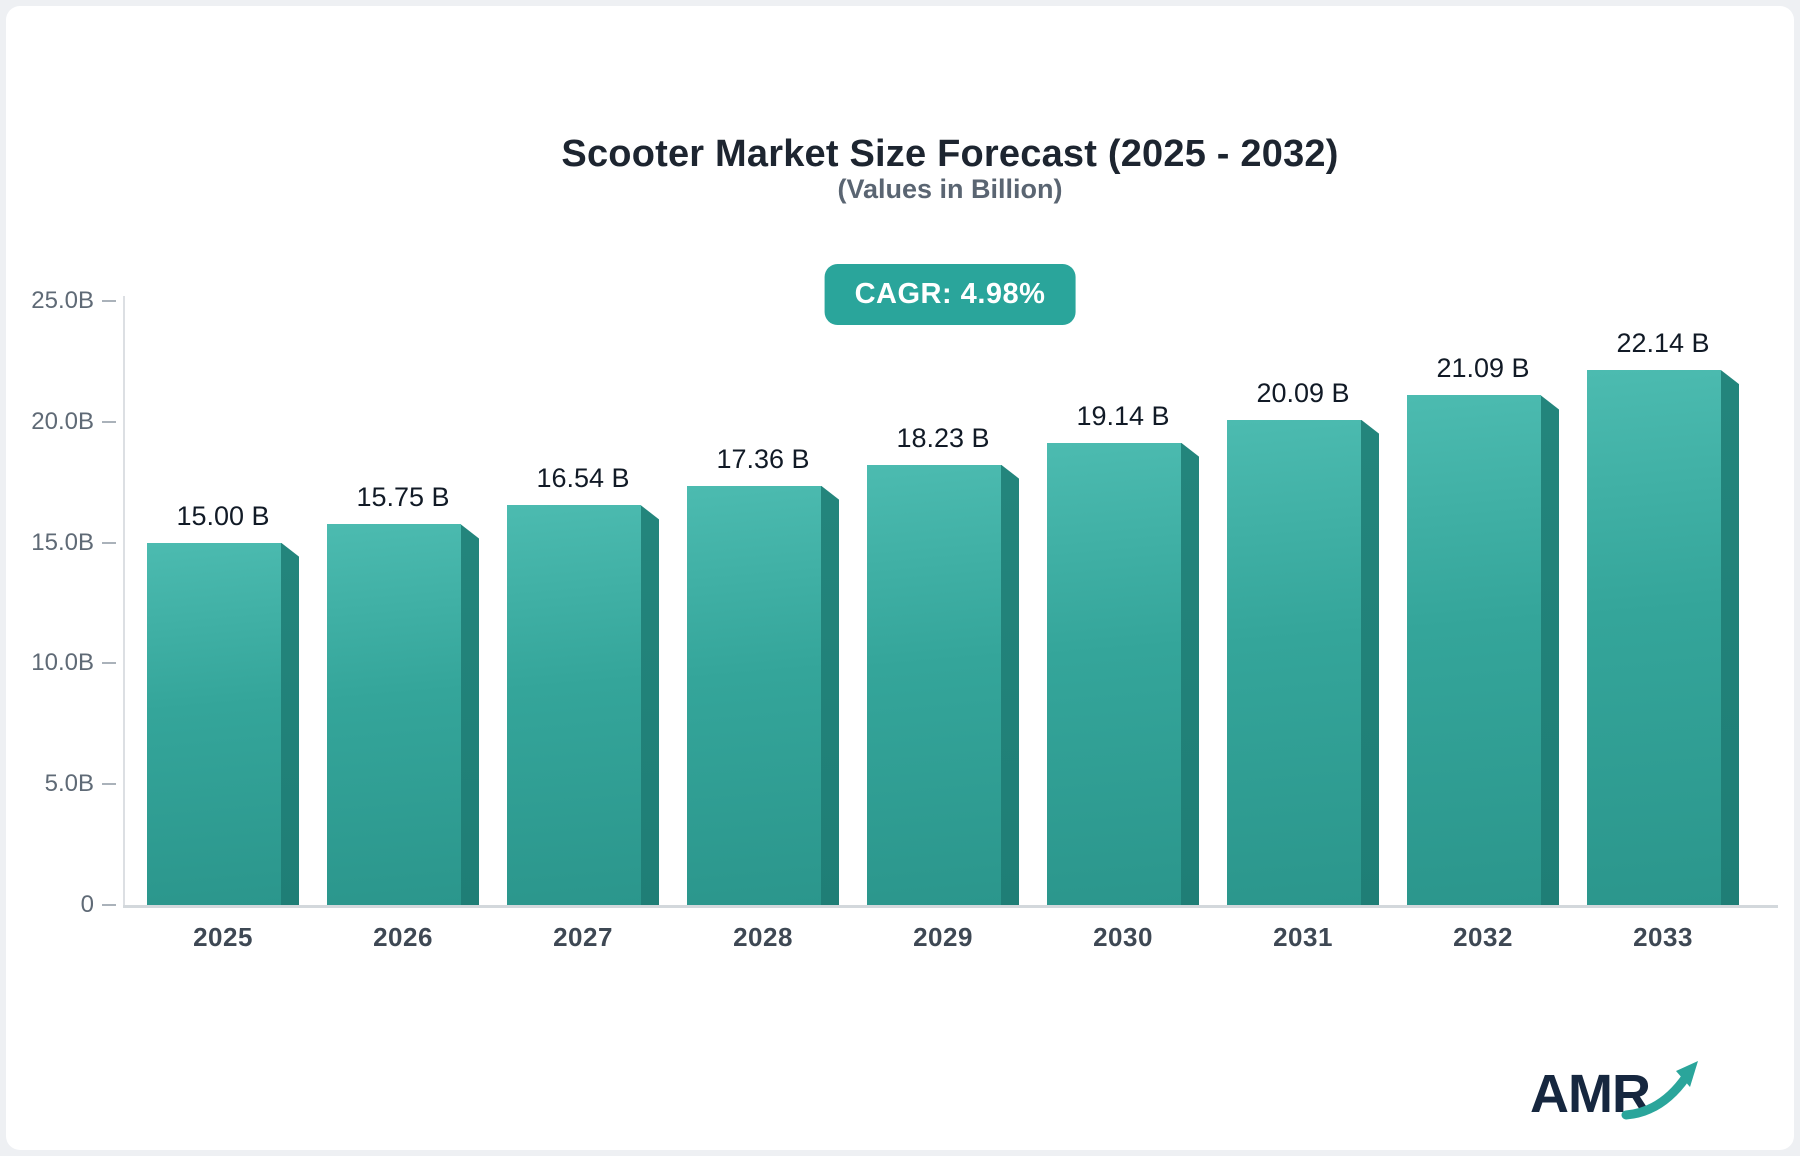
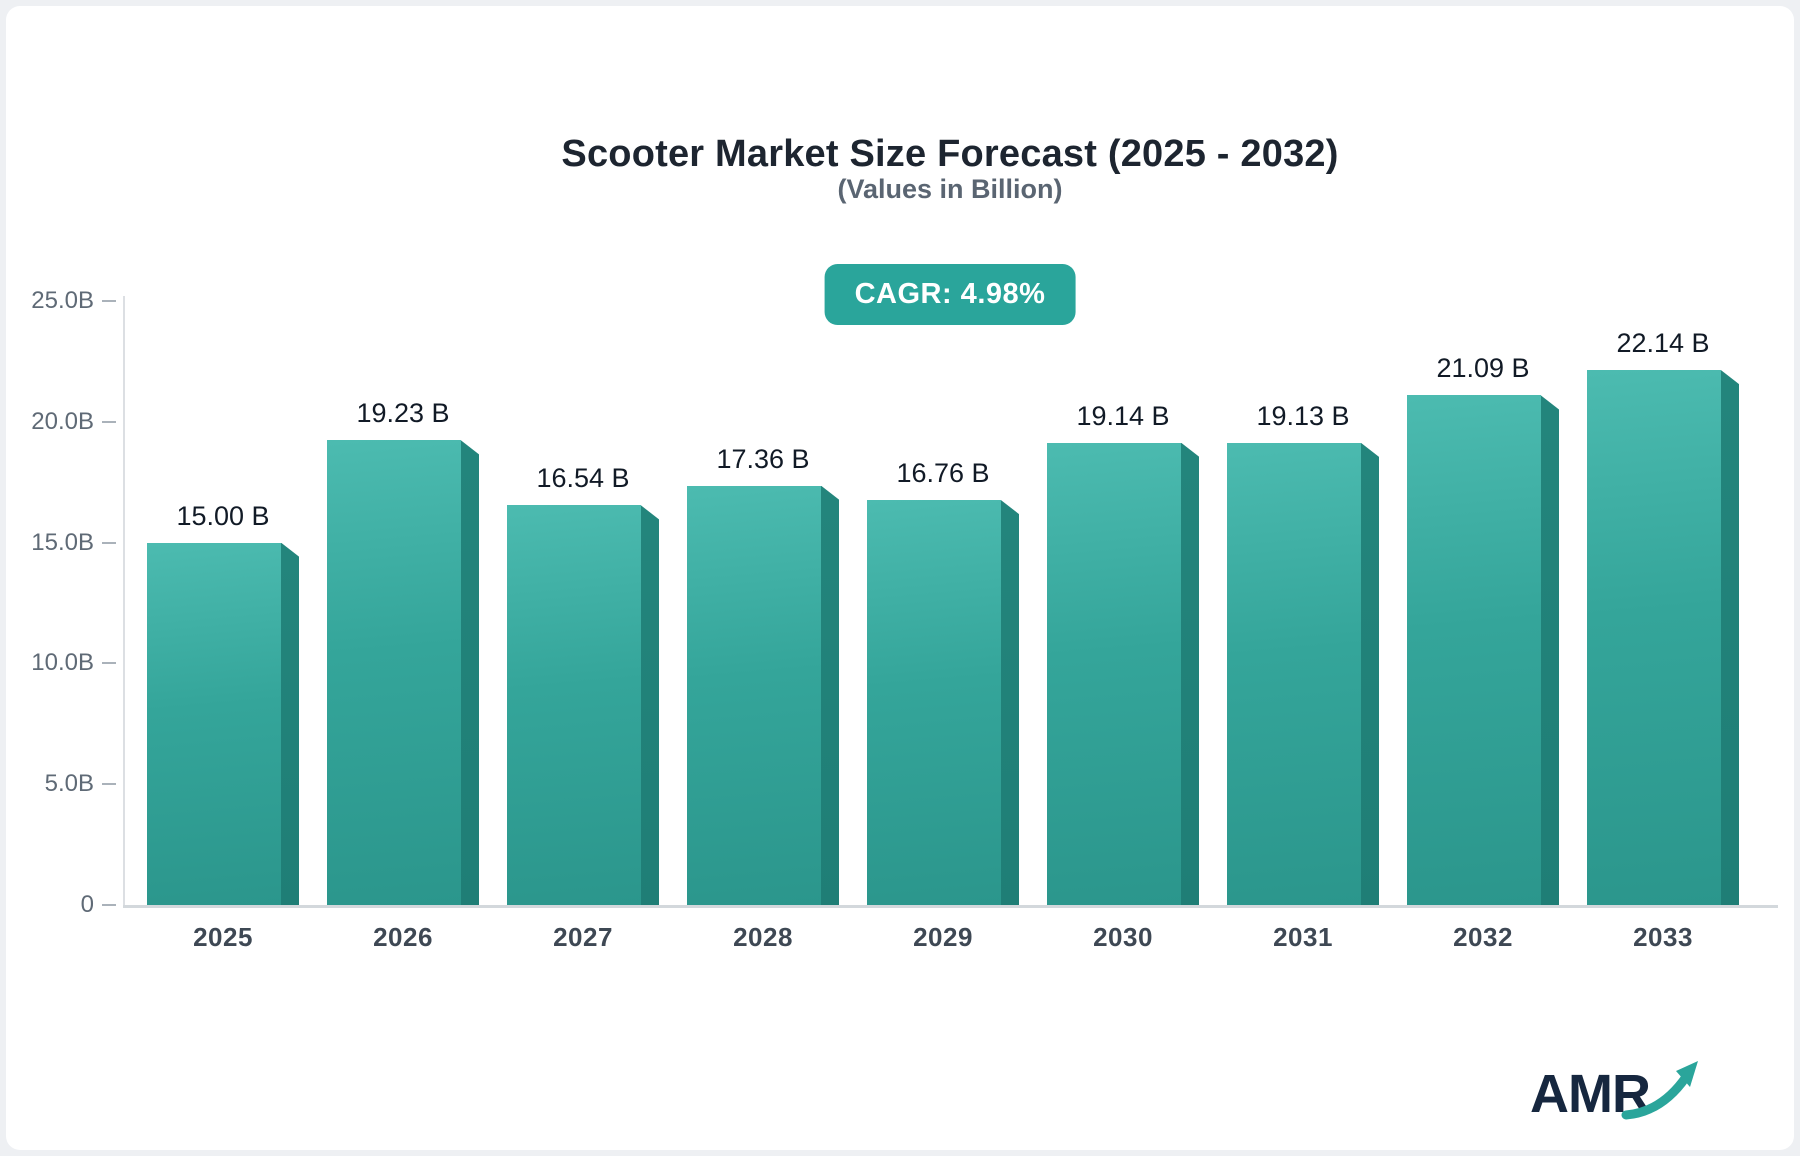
2026: 15.75 -> 19.23
2029: 18.23 -> 16.76
2031: 20.09 -> 19.13
